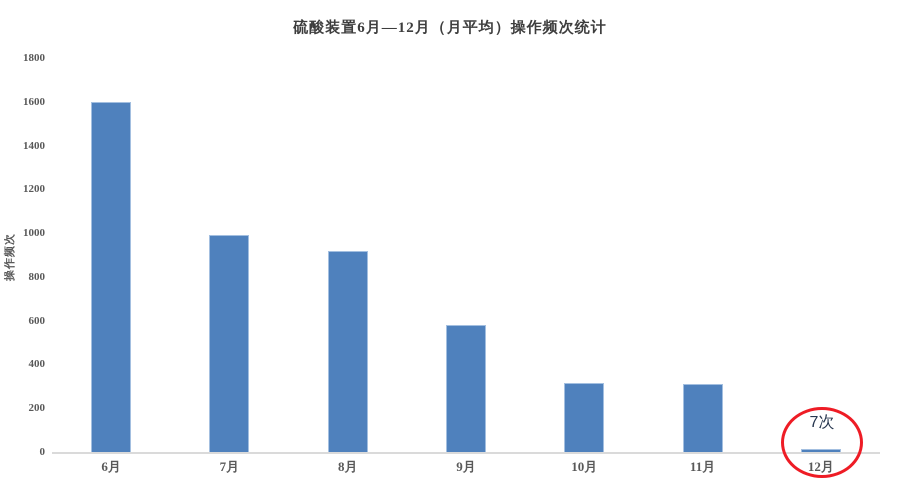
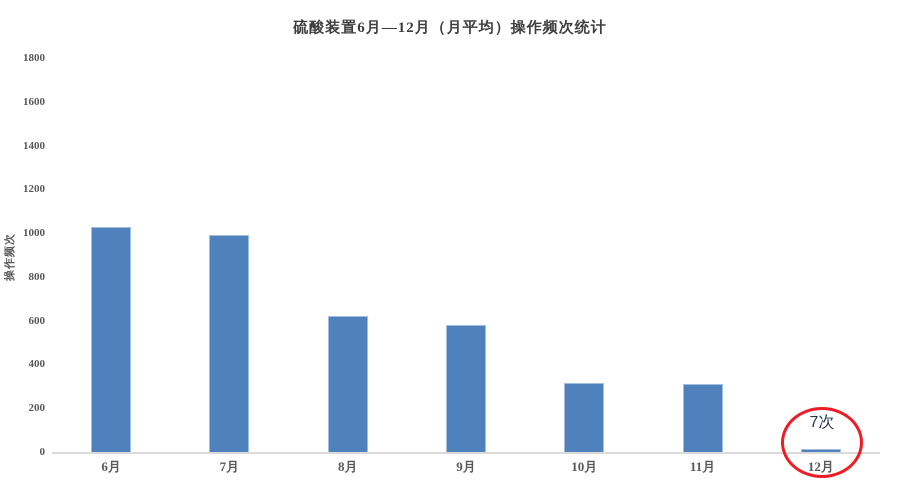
6月: 1600 -> 1030
8月: 920 -> 620
